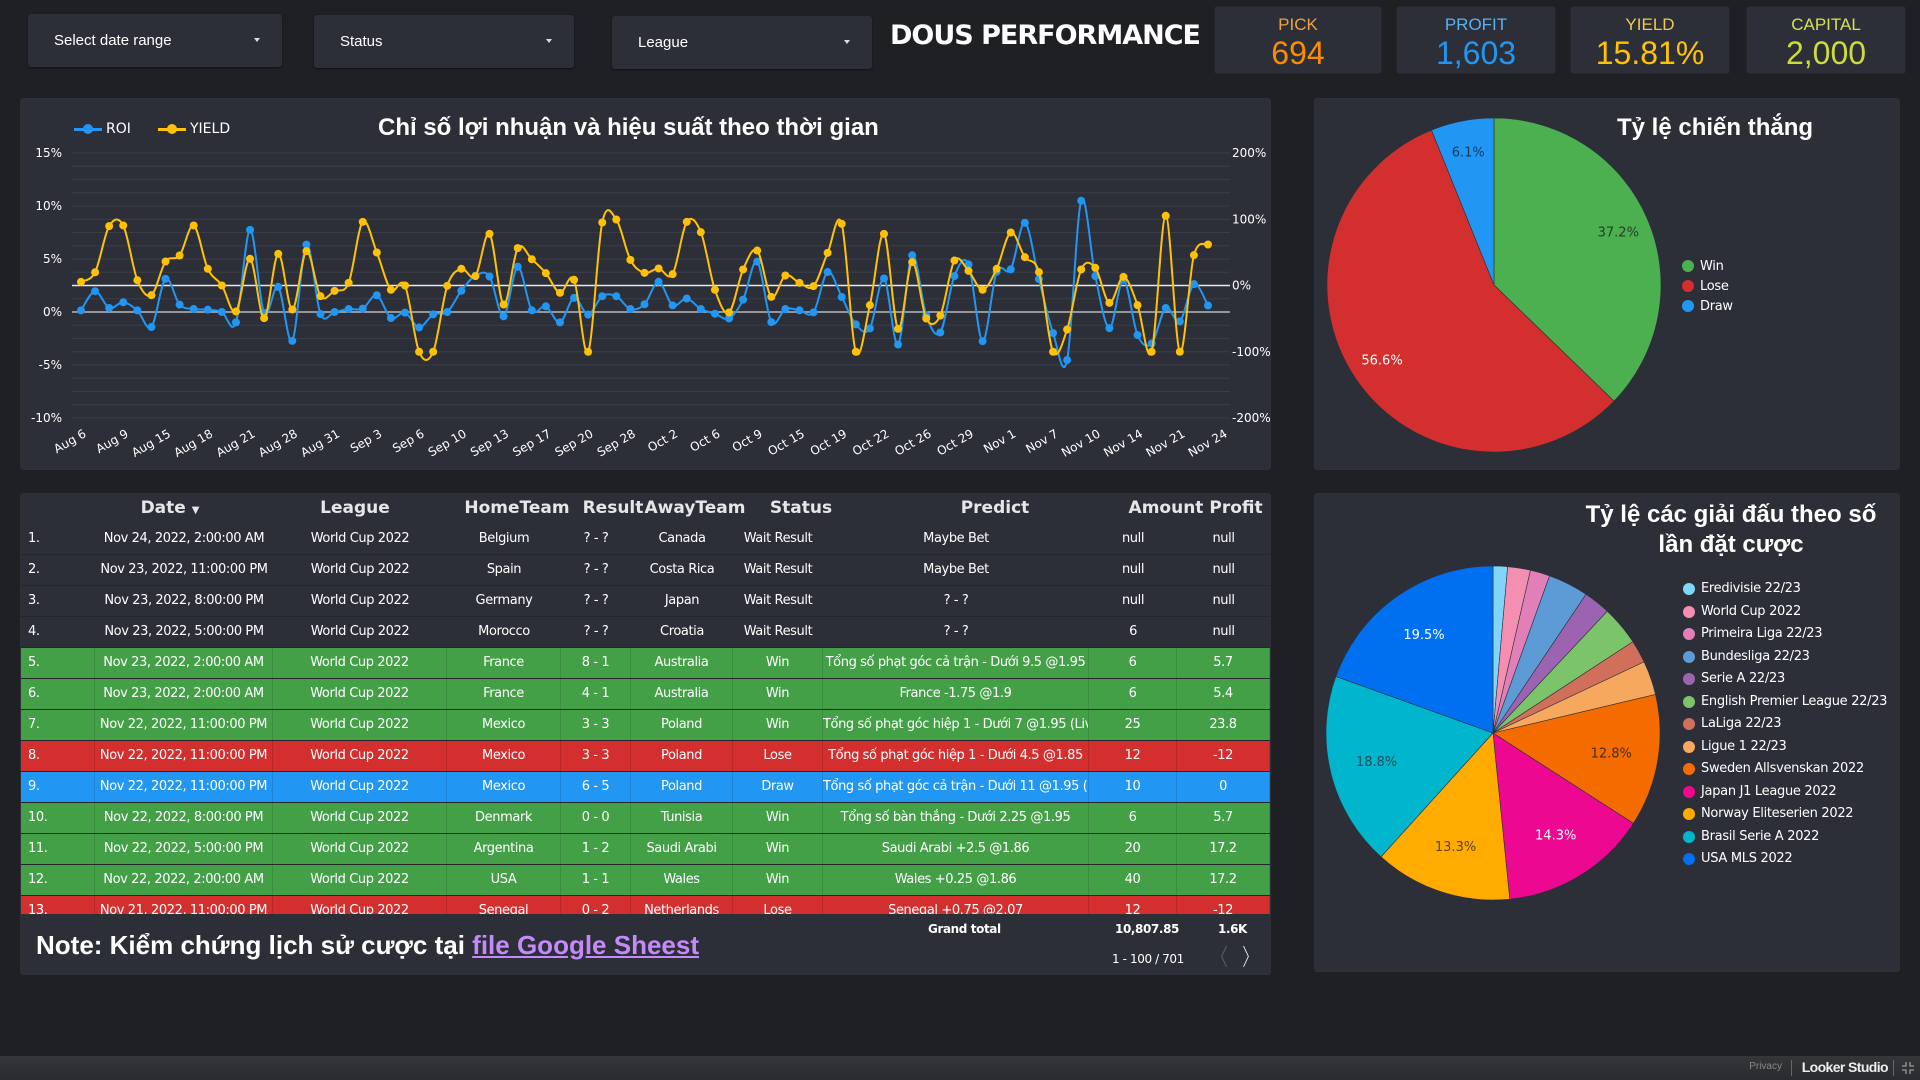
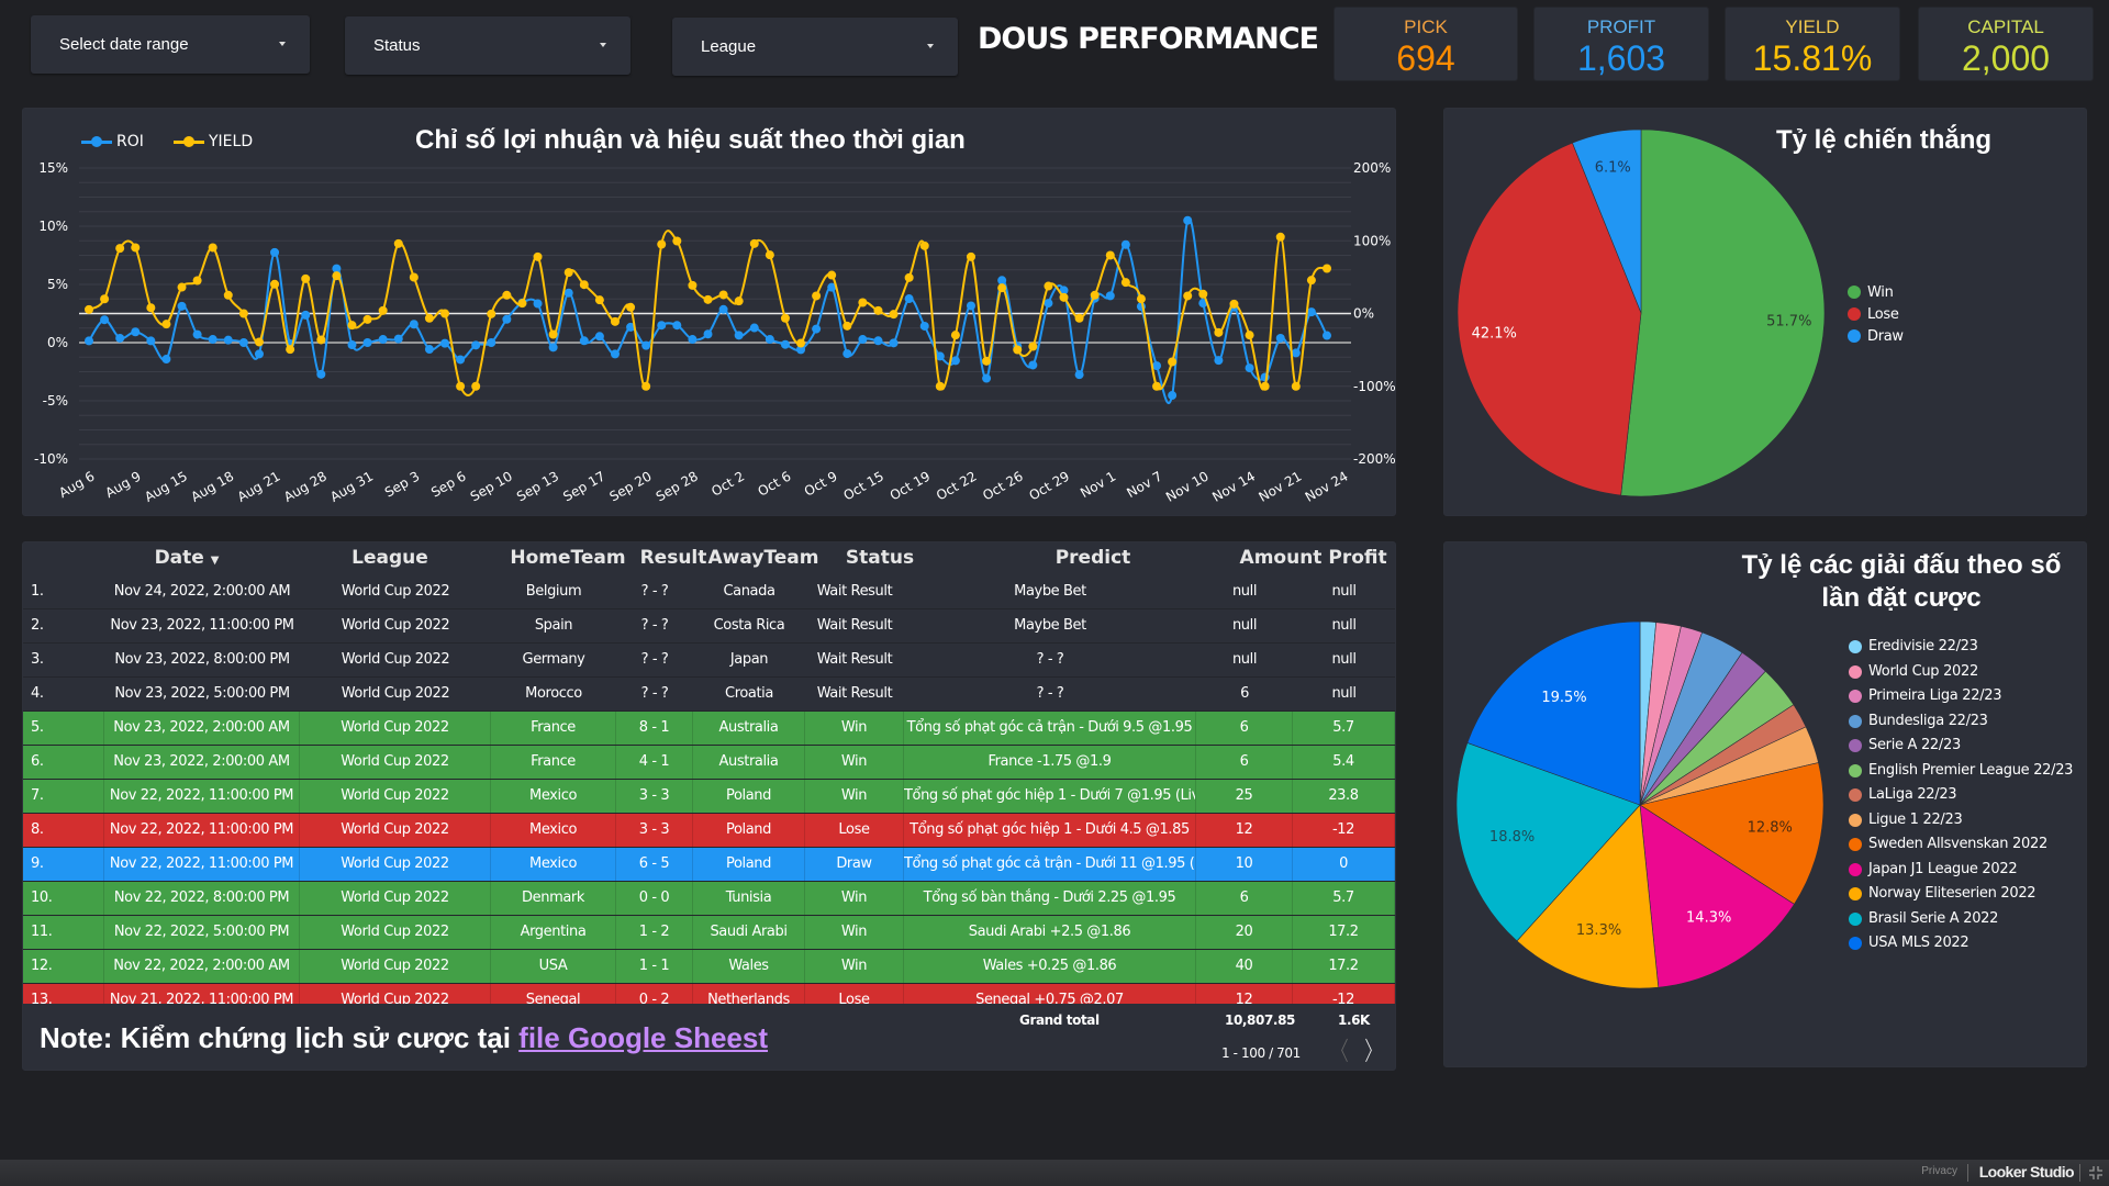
Tỷ lệ chiến thắng/Win: 37.2% -> 51.7%
Tỷ lệ chiến thắng/Lose: 56.6% -> 42.1%
